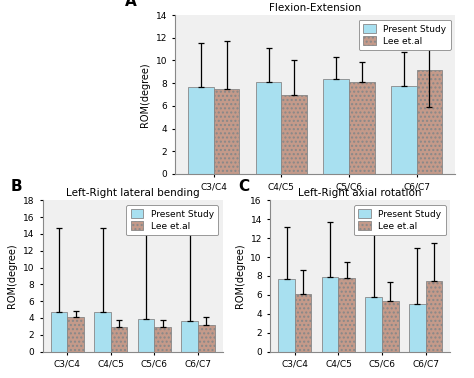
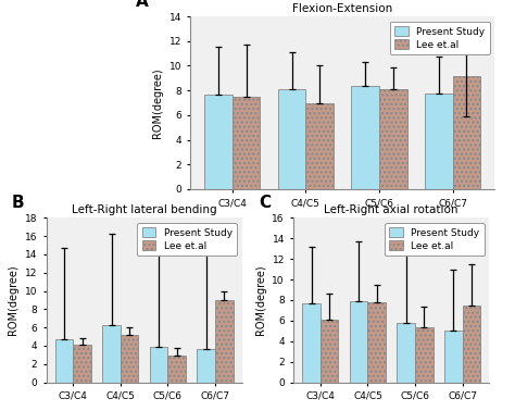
Left-Right lateral bending/Present Study/C4/C5: 4.7 -> 6.2
Left-Right lateral bending/Lee et.al/C4/C5: 2.9 -> 5.2
Left-Right lateral bending/Lee et.al/C6/C7: 3.2 -> 9.0
